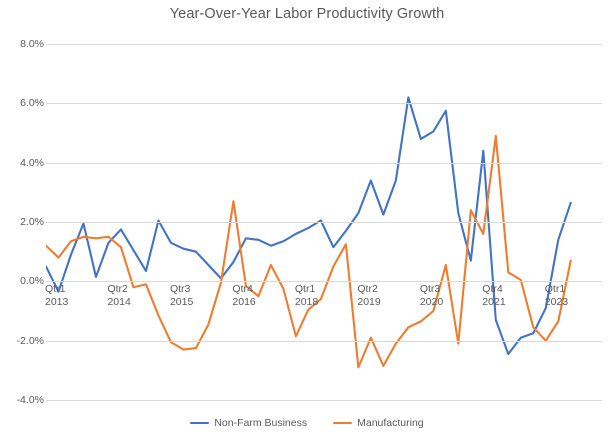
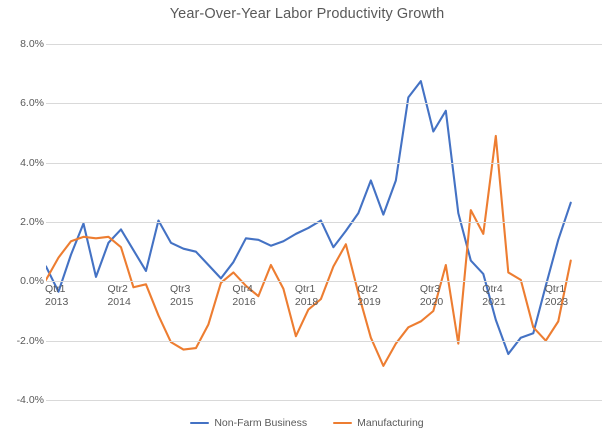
Manufacturing/Qtr1 2013: 1.2% -> 0.1%
Manufacturing/Qtr4 2016: 2.7% -> 0.3%
Manufacturing/Qtr2 2019: -2.9% -> -0.4%
Non-Farm Business/Qtr3 2020: 4.8% -> 6.8%
Non-Farm Business/Qtr4 2021: 4.4% -> 0.2%
Non-Farm Business/Qtr1 2023: -0.9% -> -0.1%
